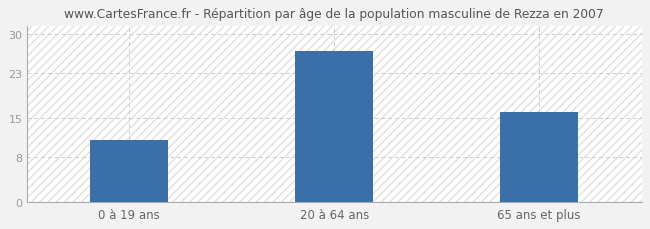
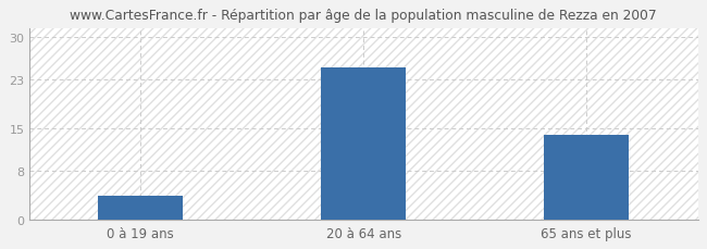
0 à 19 ans: 11 -> 4
20 à 64 ans: 27 -> 25
65 ans et plus: 16 -> 14
